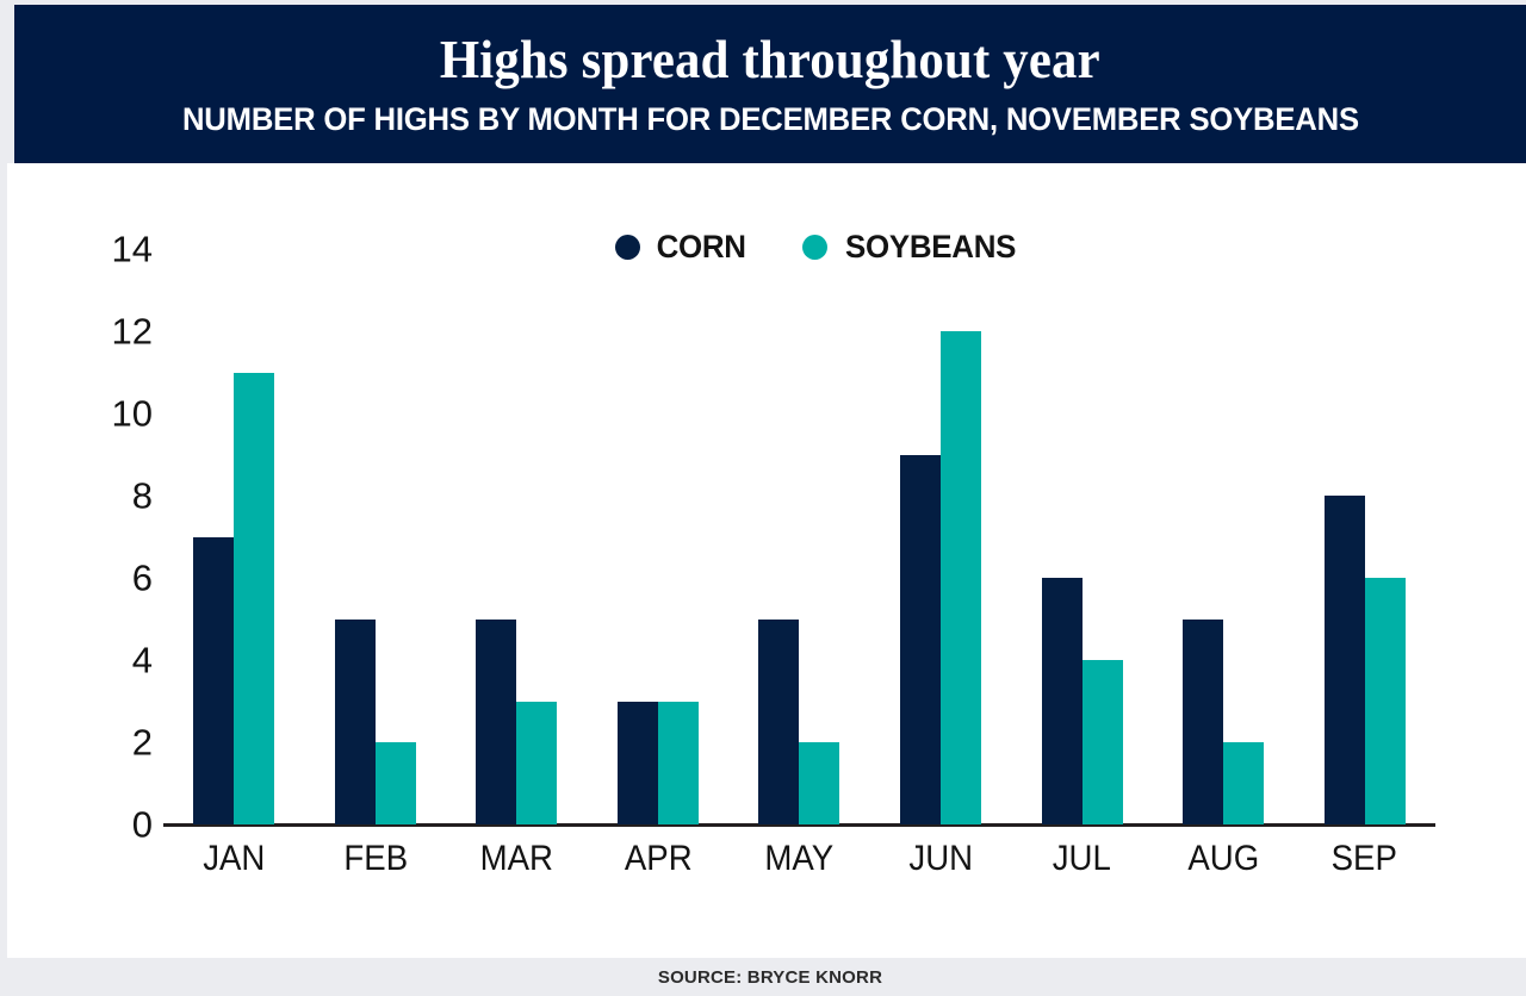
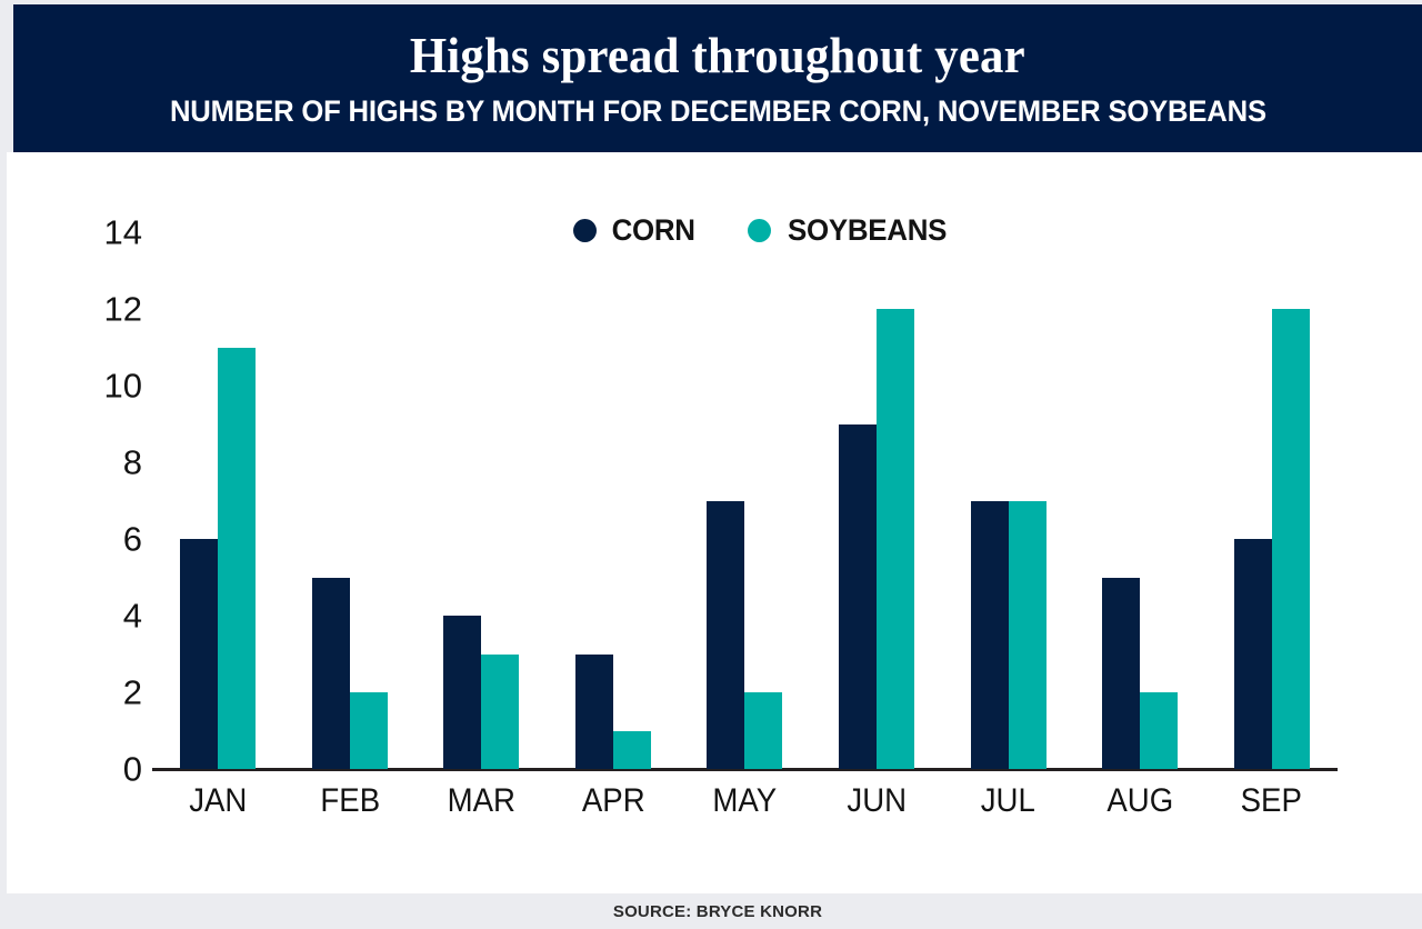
CORN/JAN: 7 -> 6
CORN/MAR: 5 -> 4
SOYBEANS/APR: 3 -> 1
CORN/MAY: 5 -> 7
CORN/JUL: 6 -> 7
SOYBEANS/JUL: 4 -> 7
CORN/SEP: 8 -> 6
SOYBEANS/SEP: 6 -> 12
